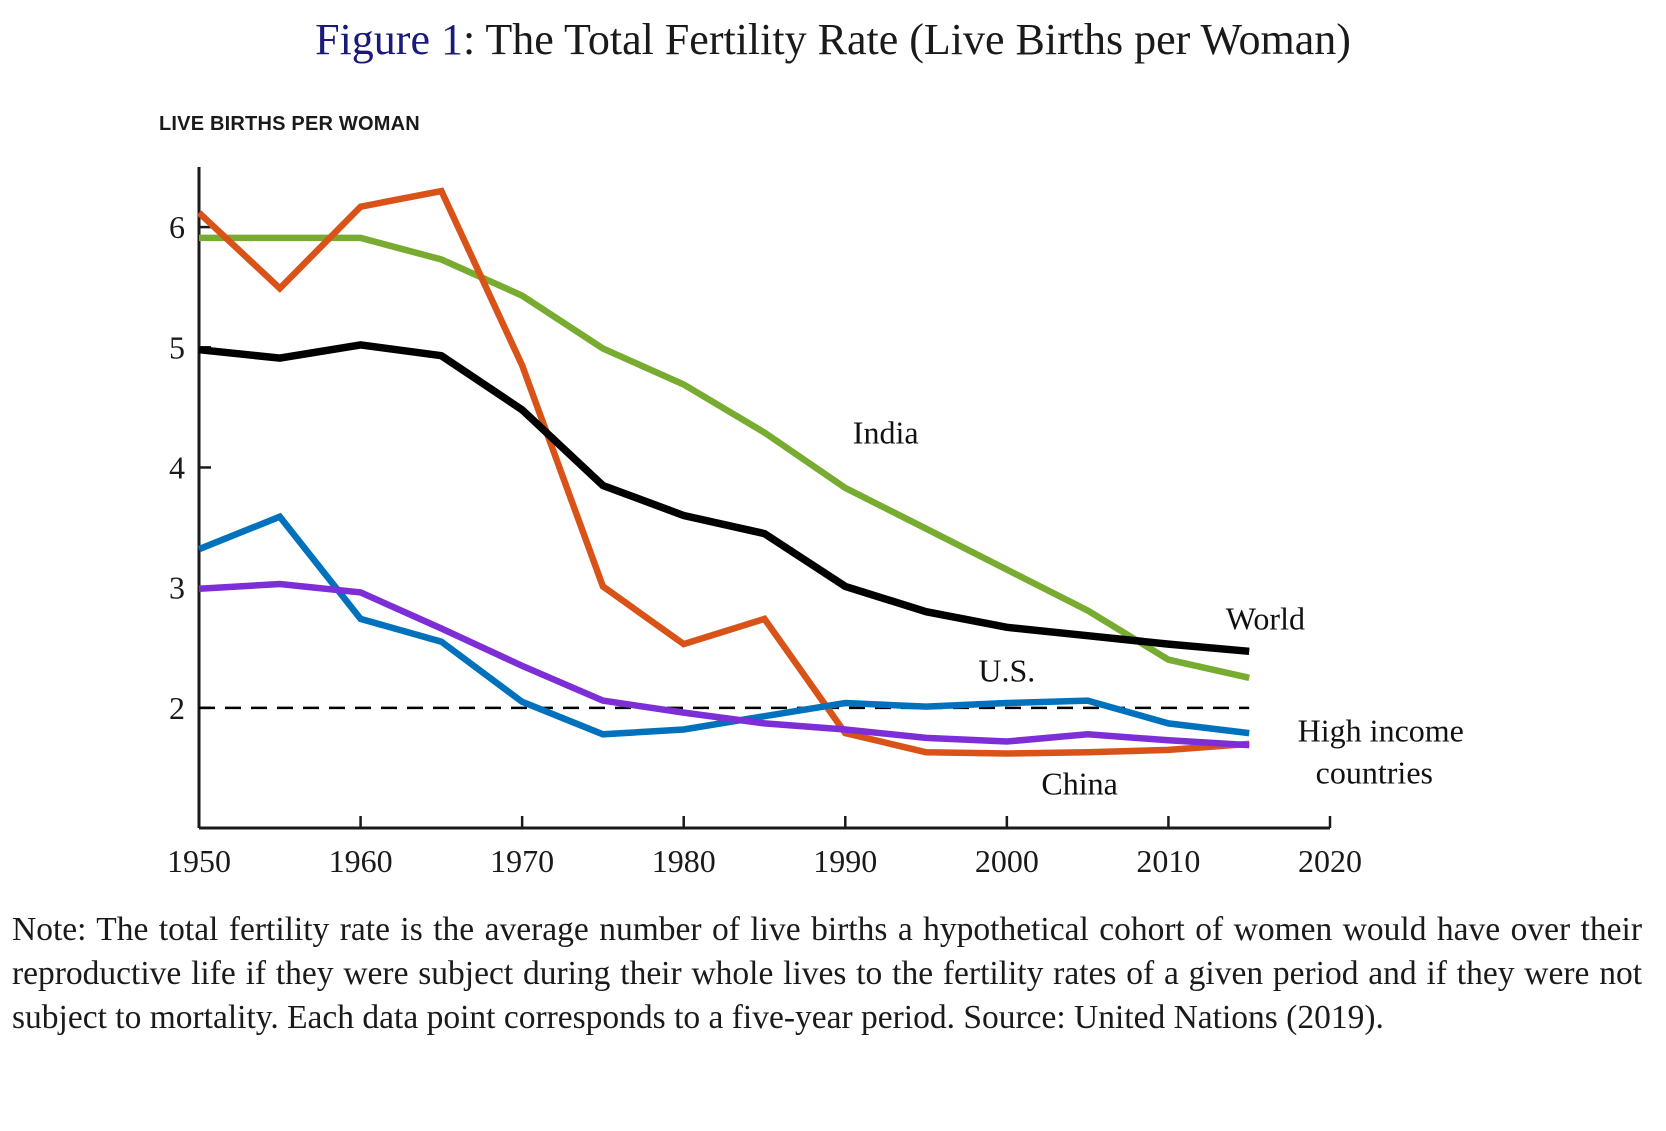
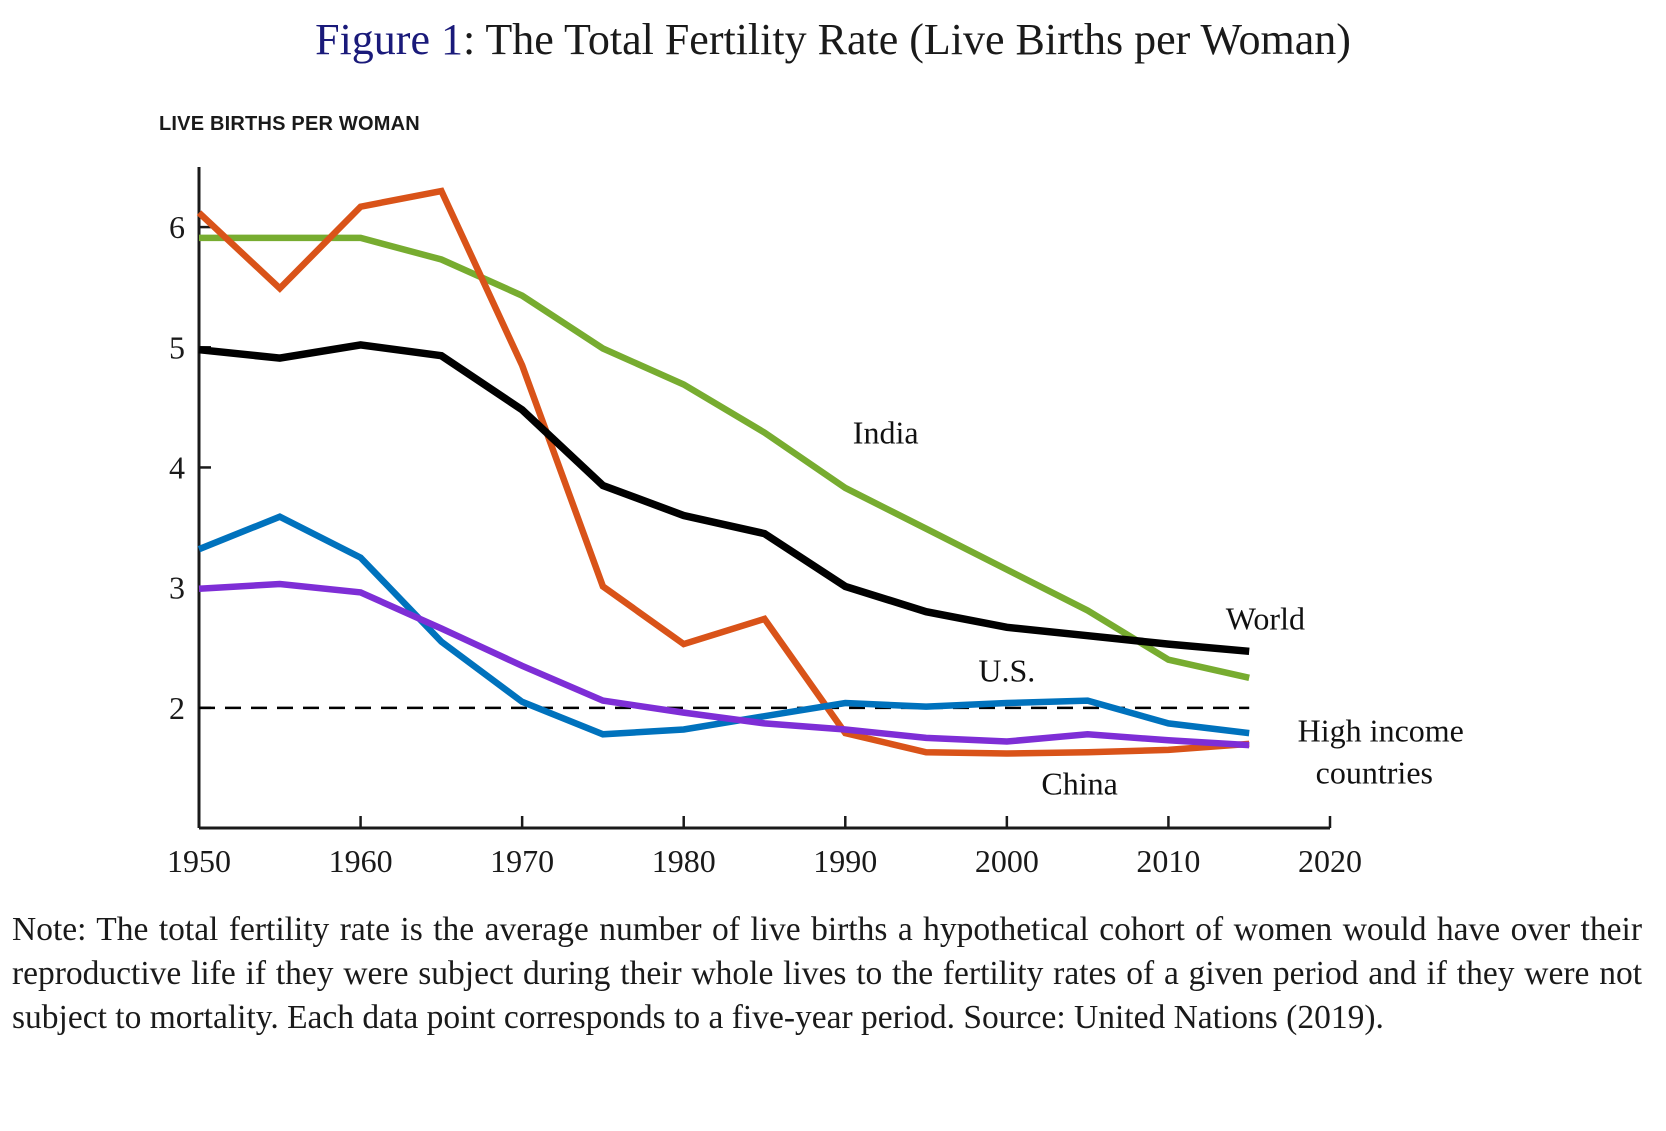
U.S./1960: 2.74 -> 3.25
